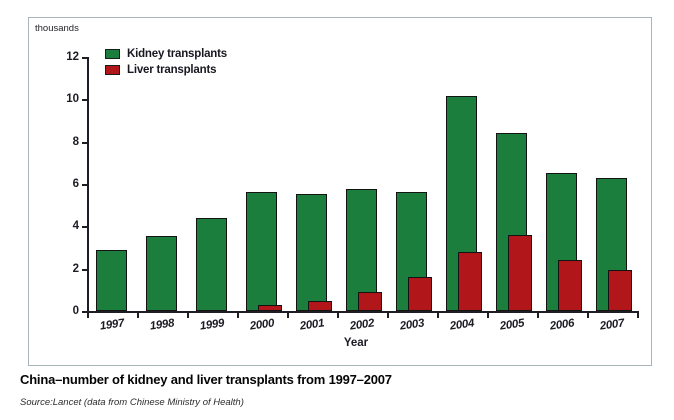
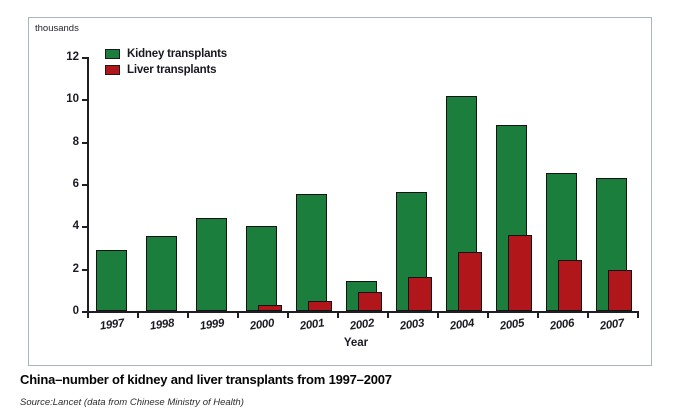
Kidney transplants/2000: 5.6 -> 4.0
Kidney transplants/2002: 5.8 -> 1.4
Kidney transplants/2005: 8.4 -> 8.8
